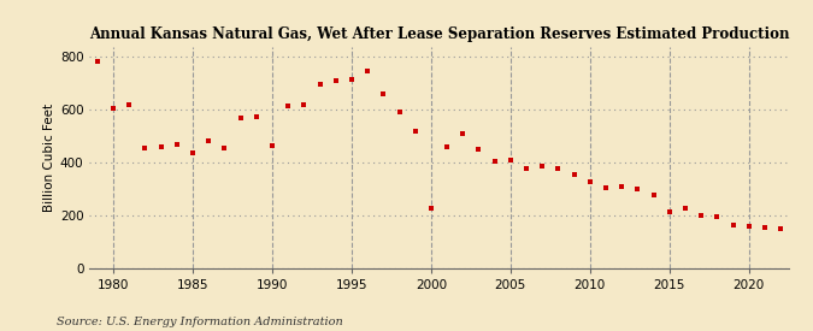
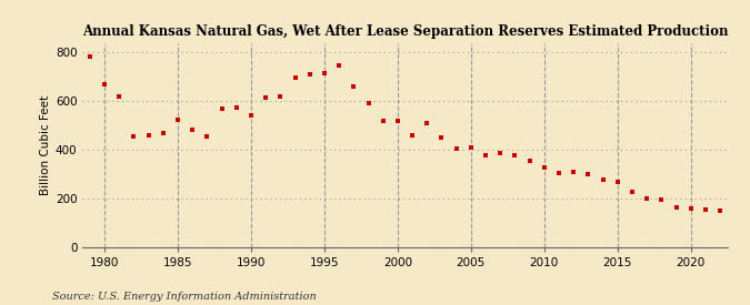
1980: 605 -> 668
1985: 435 -> 525
1990: 465 -> 540
2000: 225 -> 520
2015: 215 -> 270
